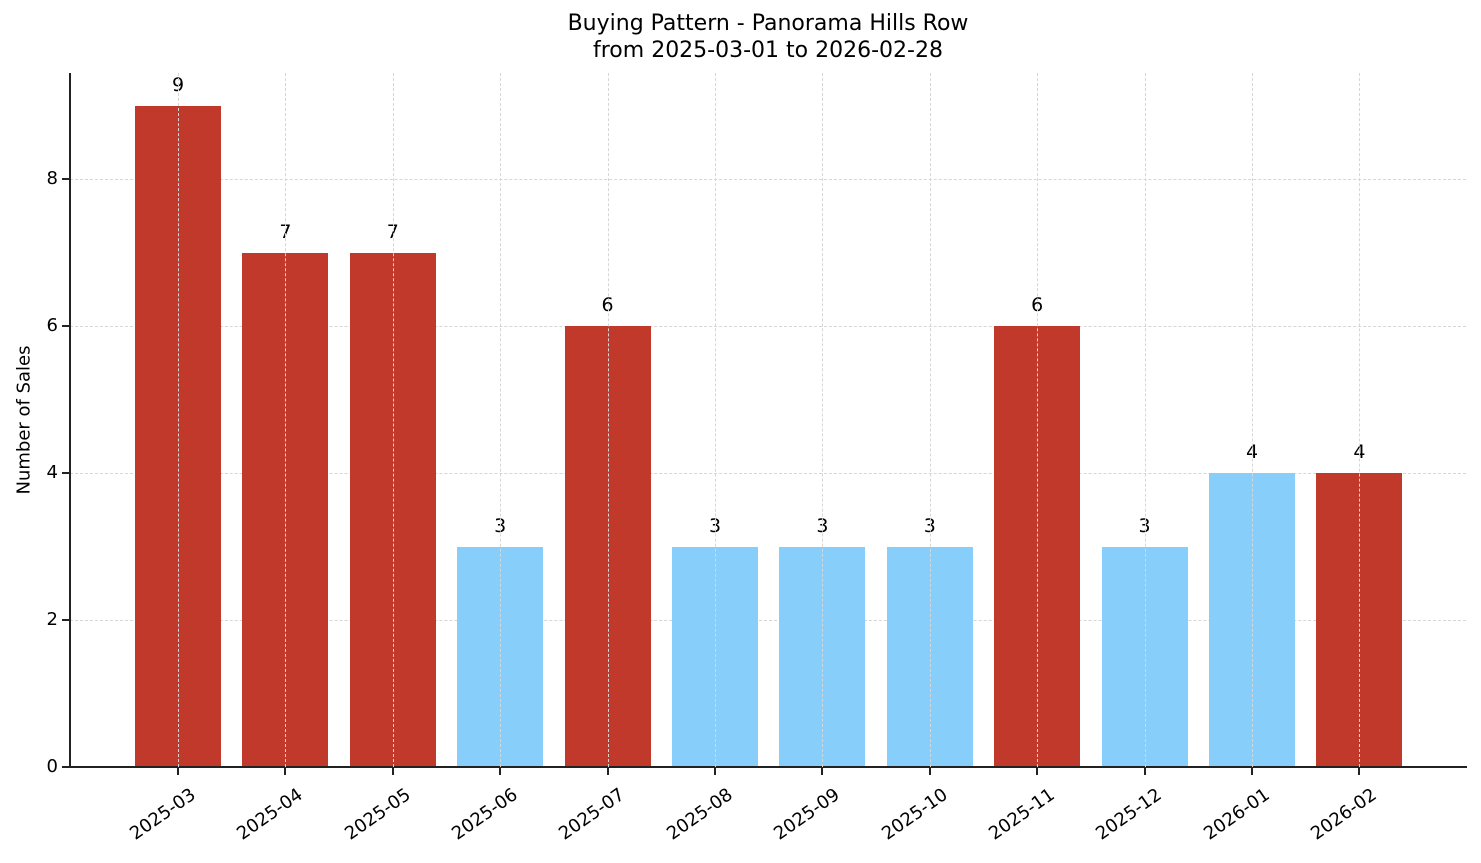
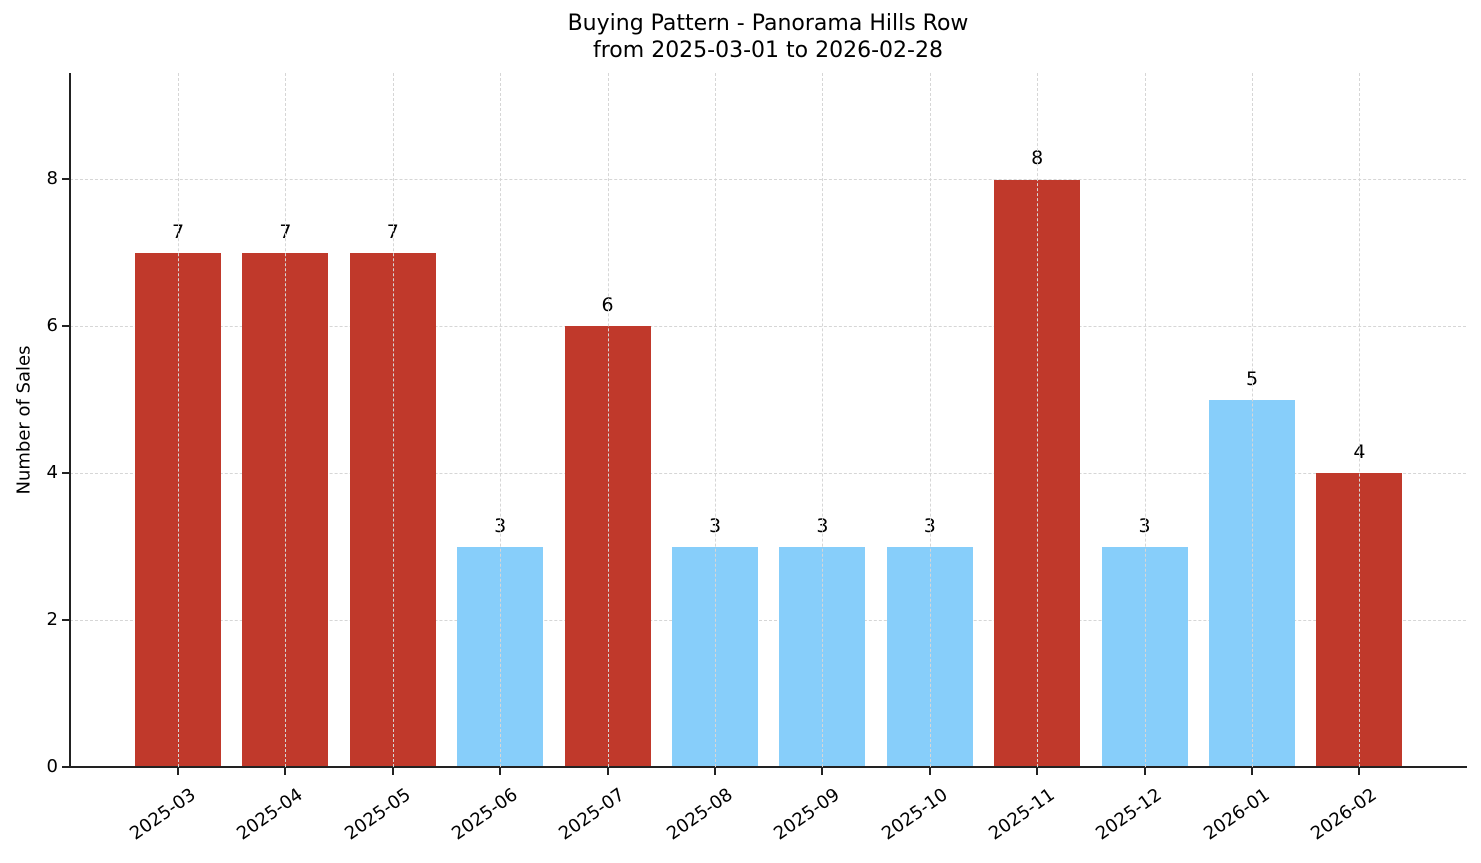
2025-03: 9 -> 7
2025-11: 6 -> 8
2026-01: 4 -> 5
